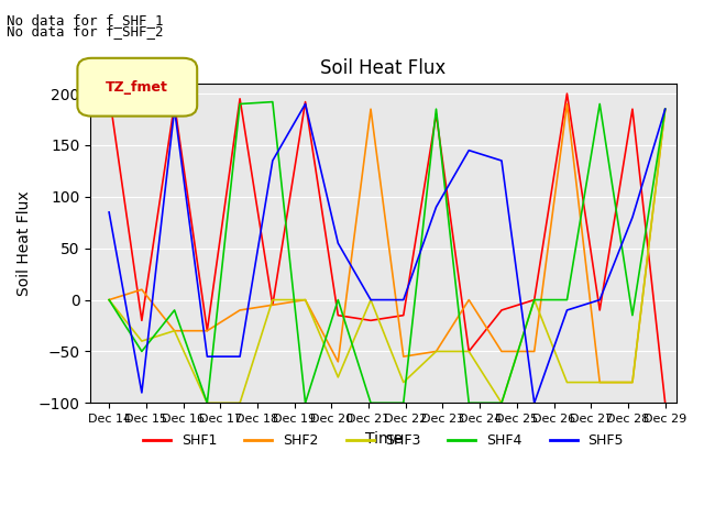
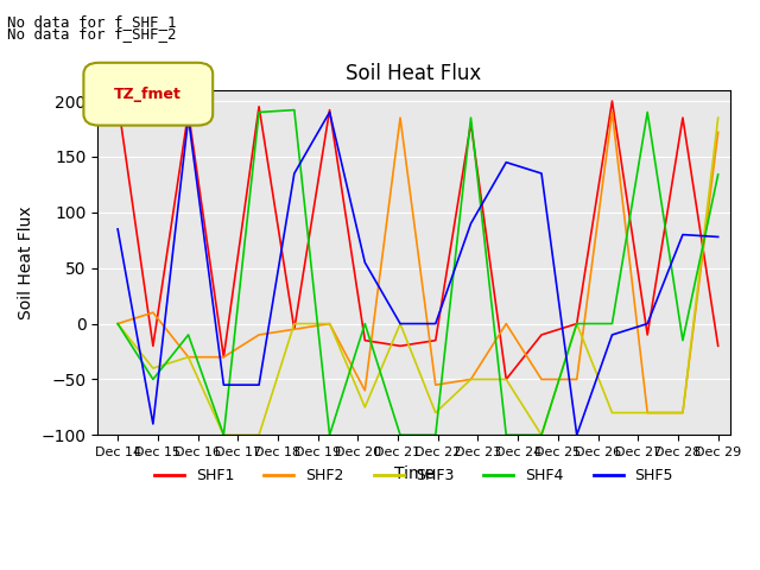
SHF1/Dec 29: -100 -> -20
SHF2/Dec 29: 185 -> 172
SHF4/Dec 29: 185 -> 134
SHF5/Dec 29: 185 -> 78
